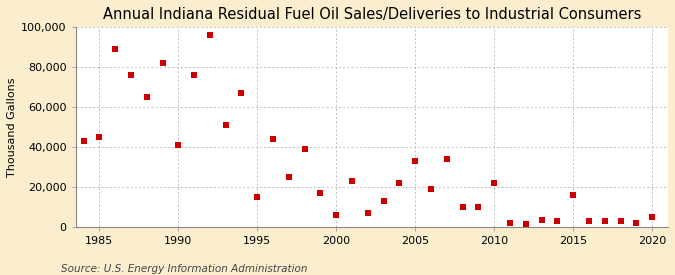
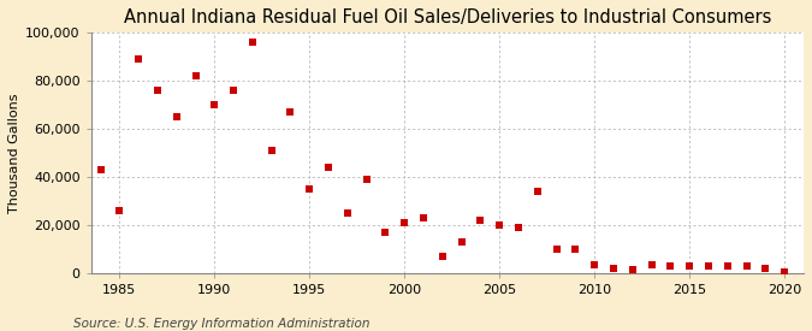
1985: 45,000 -> 26,000
1990: 41,000 -> 70,000
1995: 15,000 -> 35,000
2000: 6,000 -> 21,000
2005: 33,000 -> 20,000
2010: 22,000 -> 4,000
2015: 16,000 -> 3,000
2020: 5,000 -> 0
